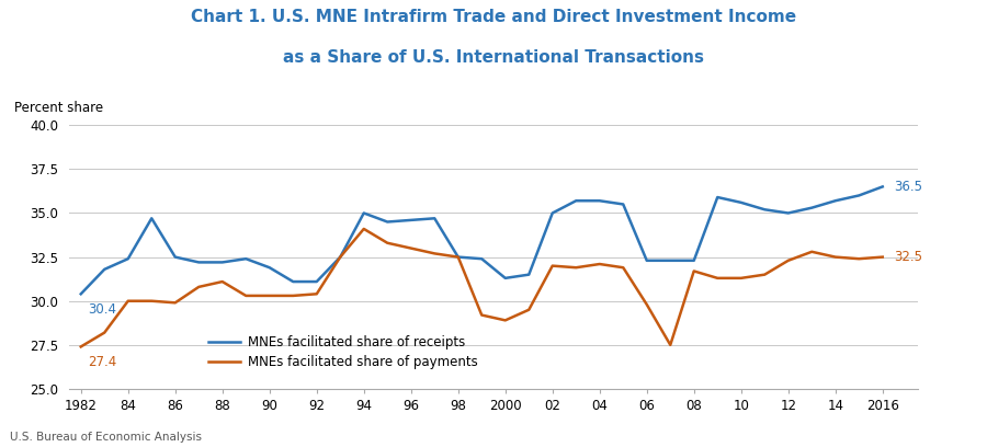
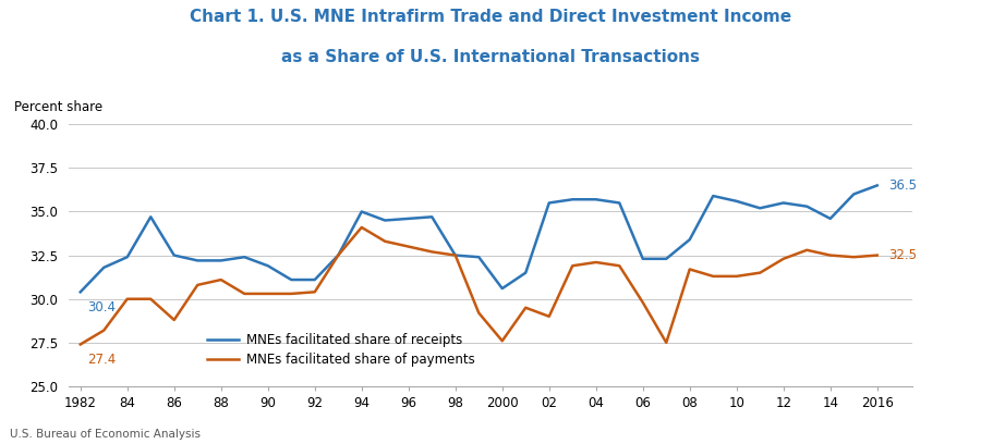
MNEs facilitated share of payments/86: 29.9 -> 28.8
MNEs facilitated share of receipts/2000: 31.3 -> 30.6
MNEs facilitated share of payments/2000: 28.9 -> 27.6
MNEs facilitated share of receipts/02: 35.0 -> 35.5
MNEs facilitated share of payments/02: 32.0 -> 29.0
MNEs facilitated share of receipts/08: 32.3 -> 33.4
MNEs facilitated share of receipts/12: 35.0 -> 35.5
MNEs facilitated share of receipts/14: 35.7 -> 34.6
